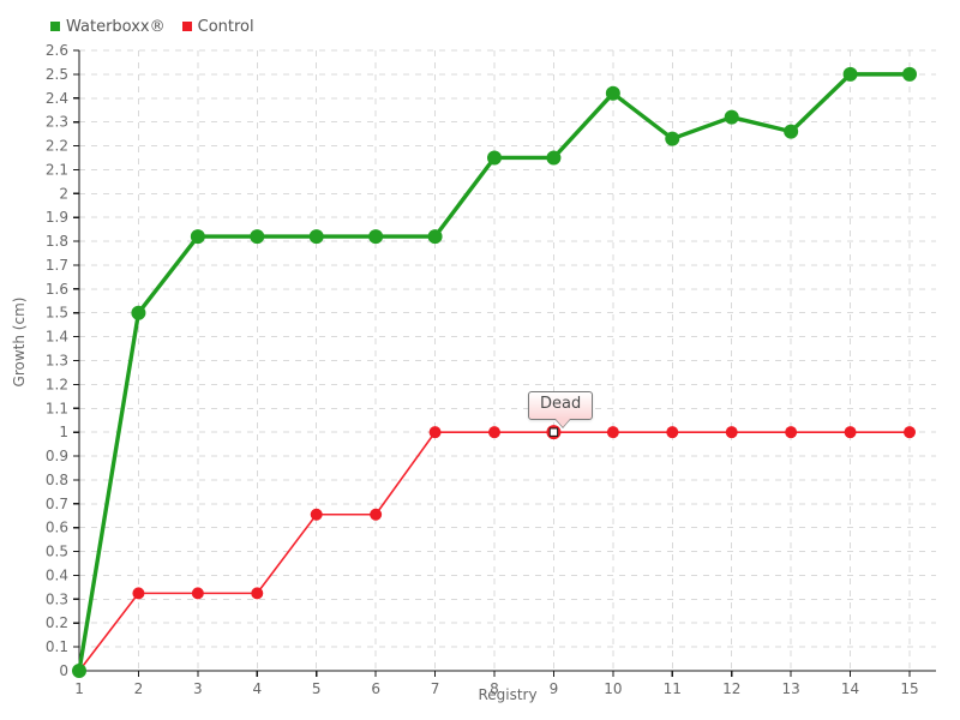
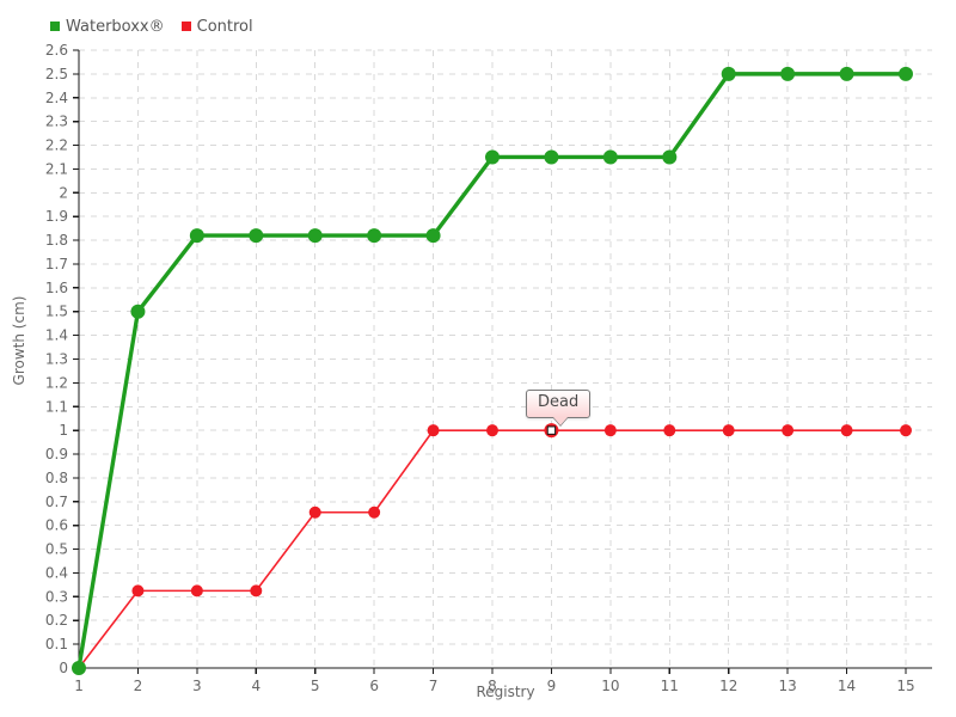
Waterboxx®/10: 2.42 -> 2.15
Waterboxx®/11: 2.23 -> 2.15
Waterboxx®/12: 2.32 -> 2.50
Waterboxx®/13: 2.26 -> 2.50
